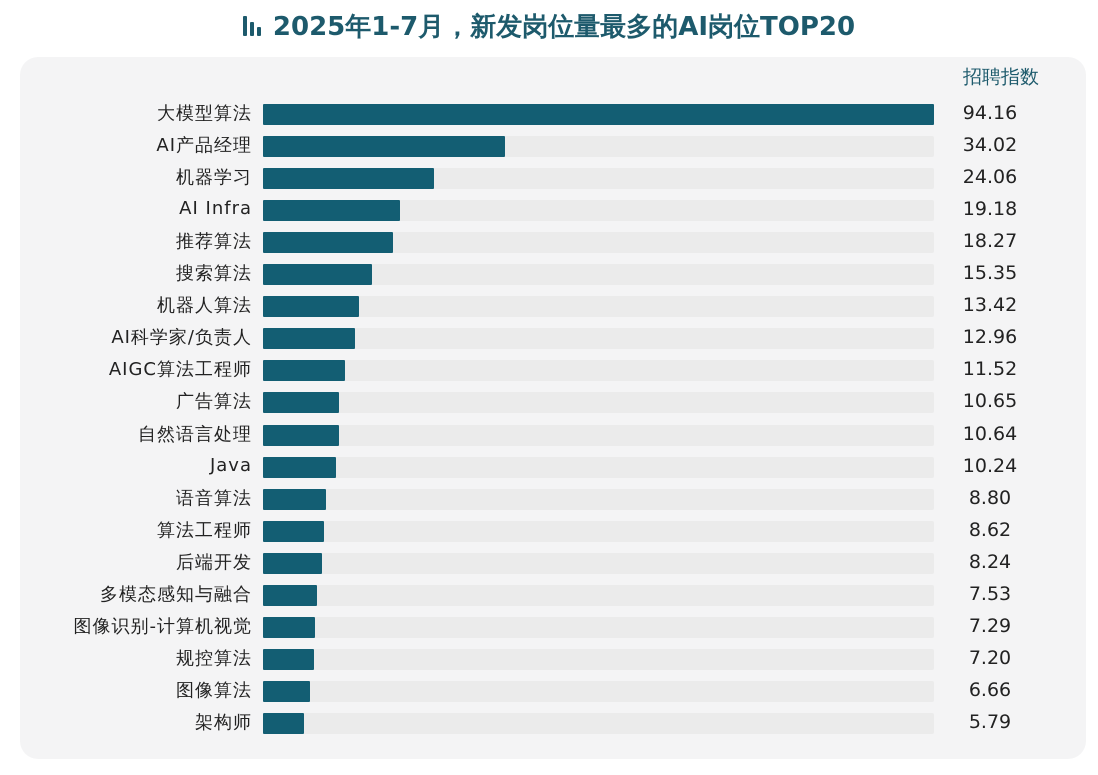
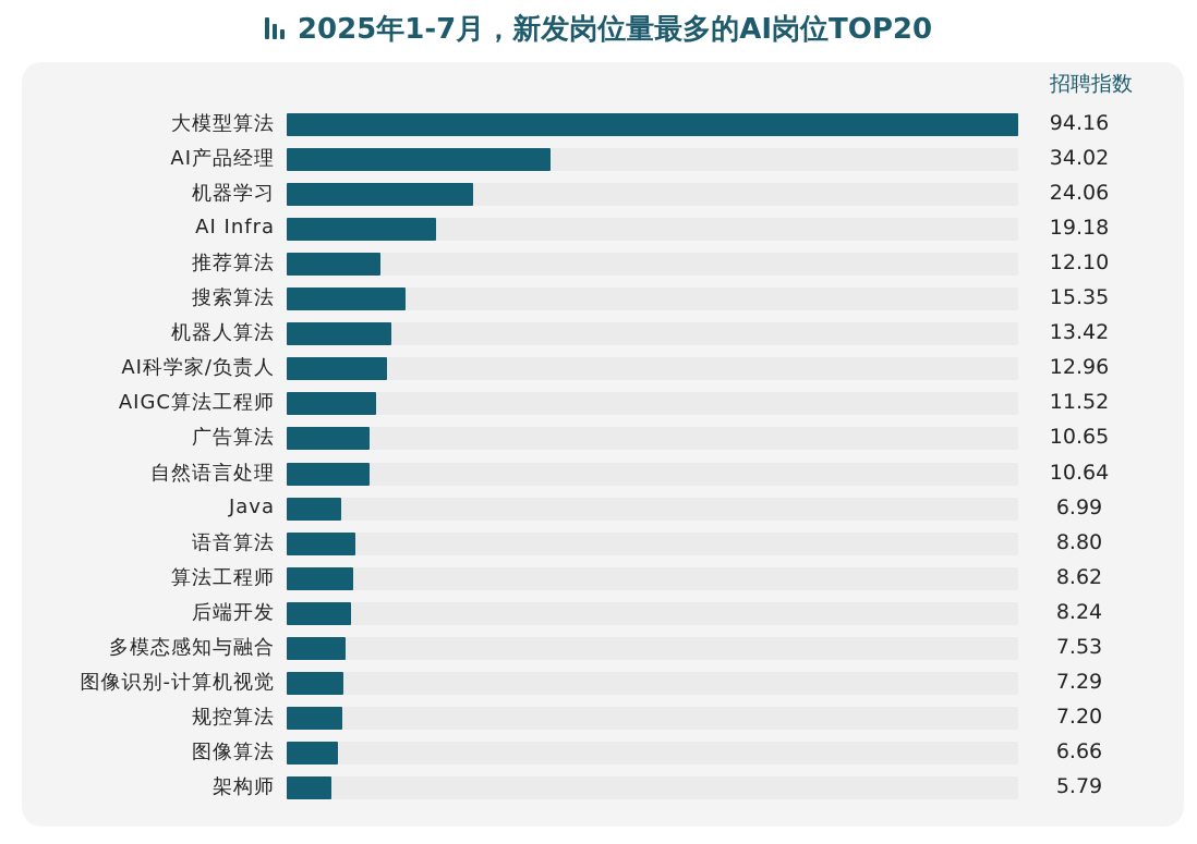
推荐算法: 18.27 -> 12.10
Java: 10.24 -> 6.99
